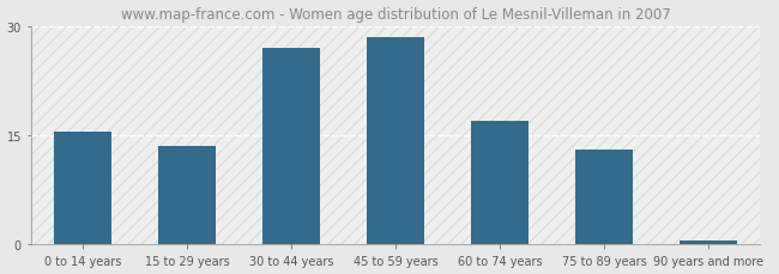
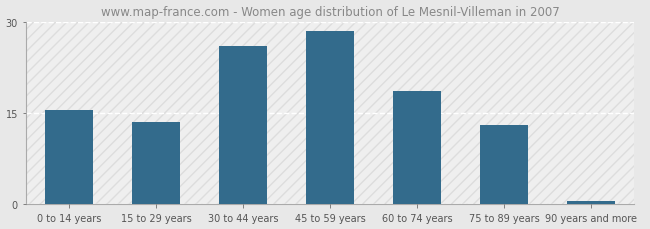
30 to 44 years: 27.0 -> 26.0
60 to 74 years: 17.0 -> 18.6
